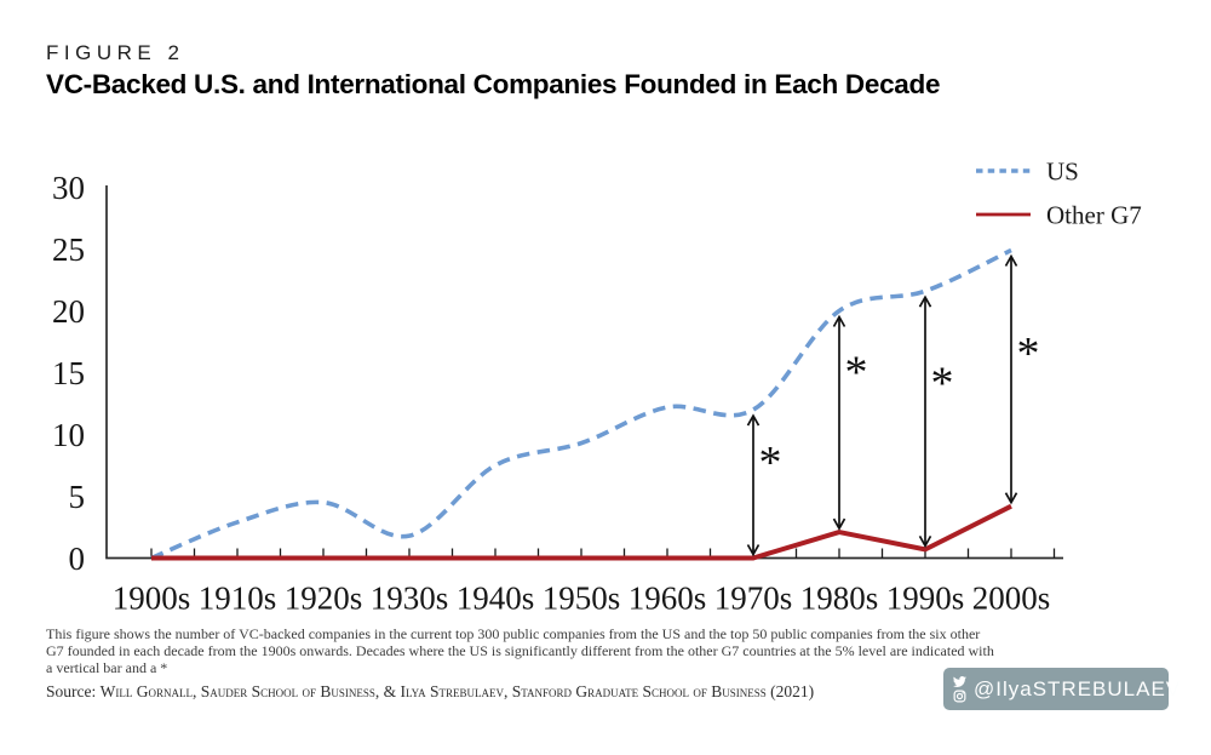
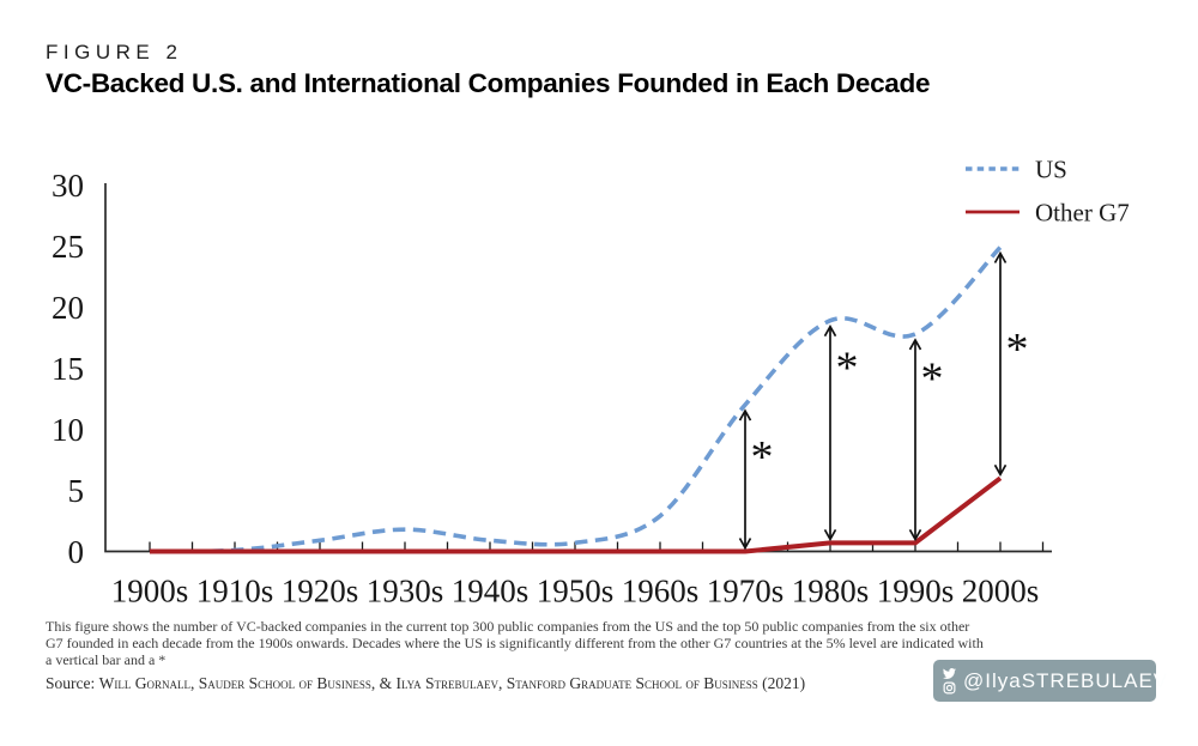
US/1910s: 2.9 -> 0.1
US/1920s: 4.5 -> 0.9
US/1940s: 7.5 -> 0.9
US/1950s: 9.3 -> 0.7
US/1960s: 12.2 -> 2.9
US/1980s: 20.0 -> 18.9
Other G7/1980s: 2.1 -> 0.7
US/1990s: 21.6 -> 17.8
Other G7/2000s: 4.2 -> 6.0
